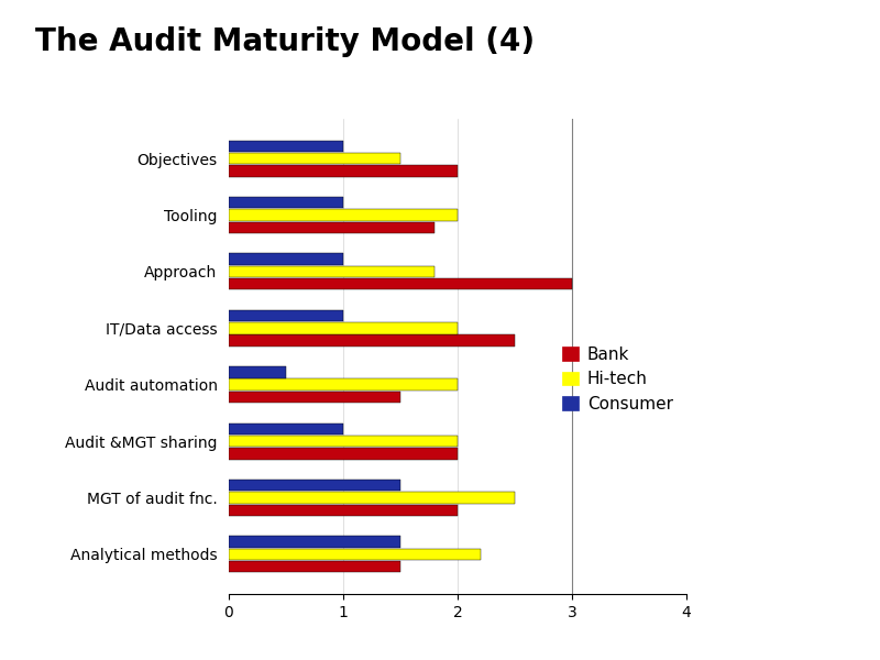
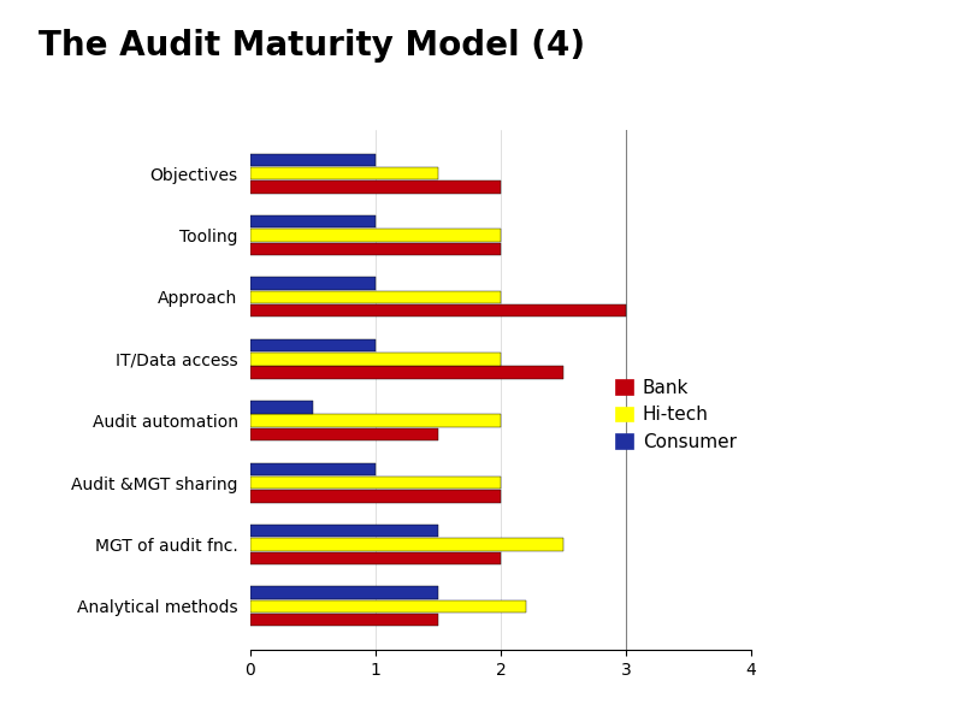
Bank/Tooling: 1.8 -> 2.0
Hi-tech/Approach: 1.8 -> 2.0
